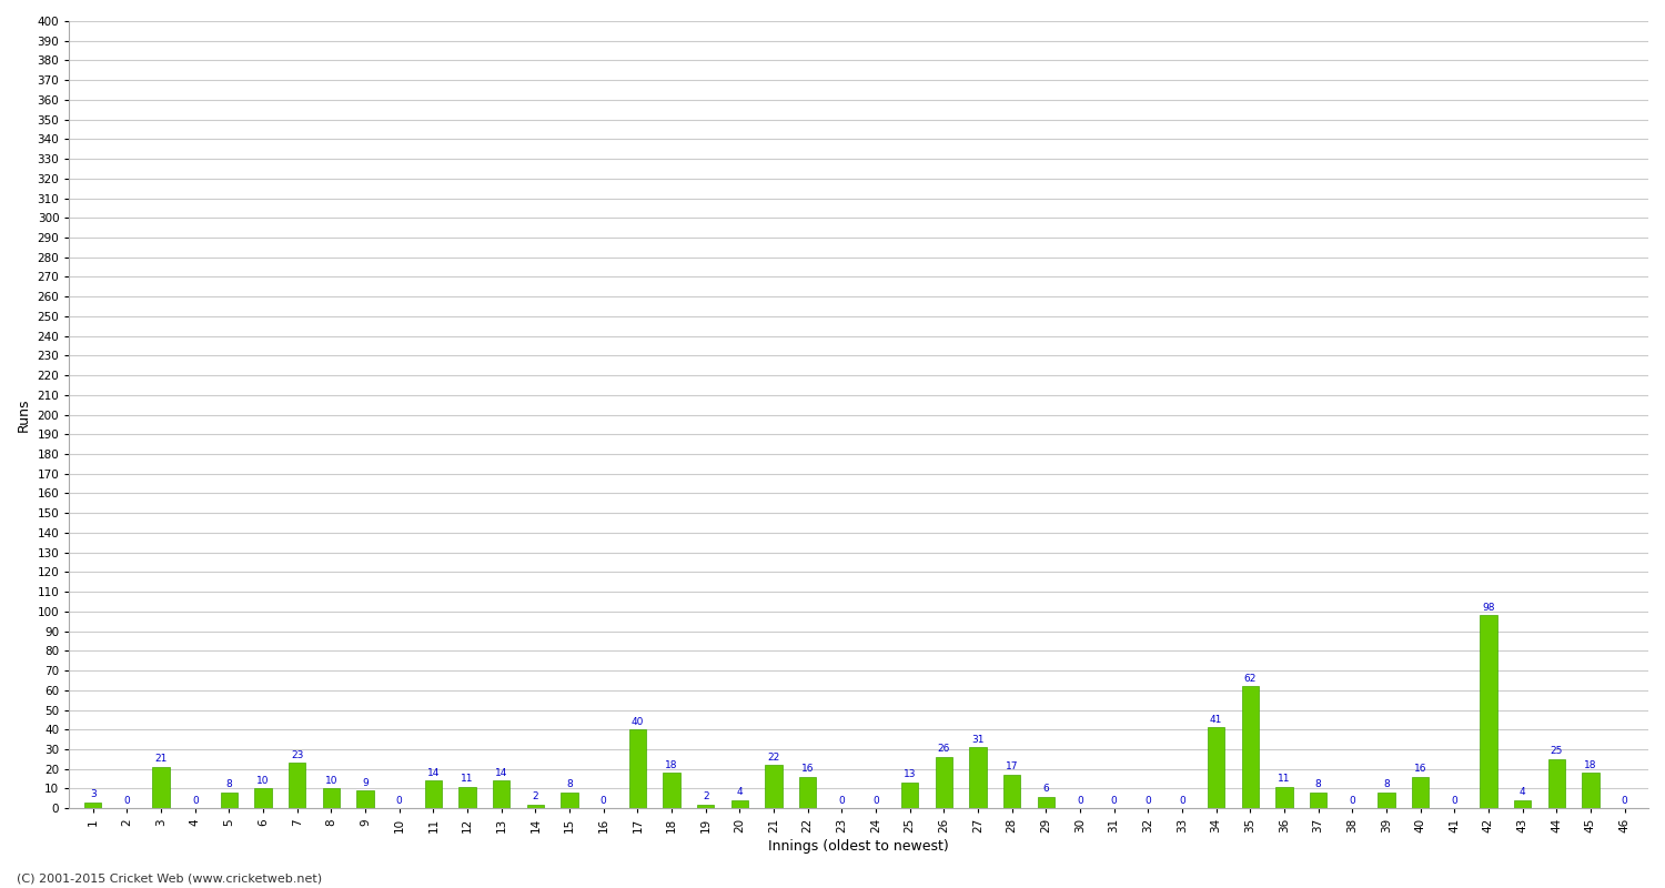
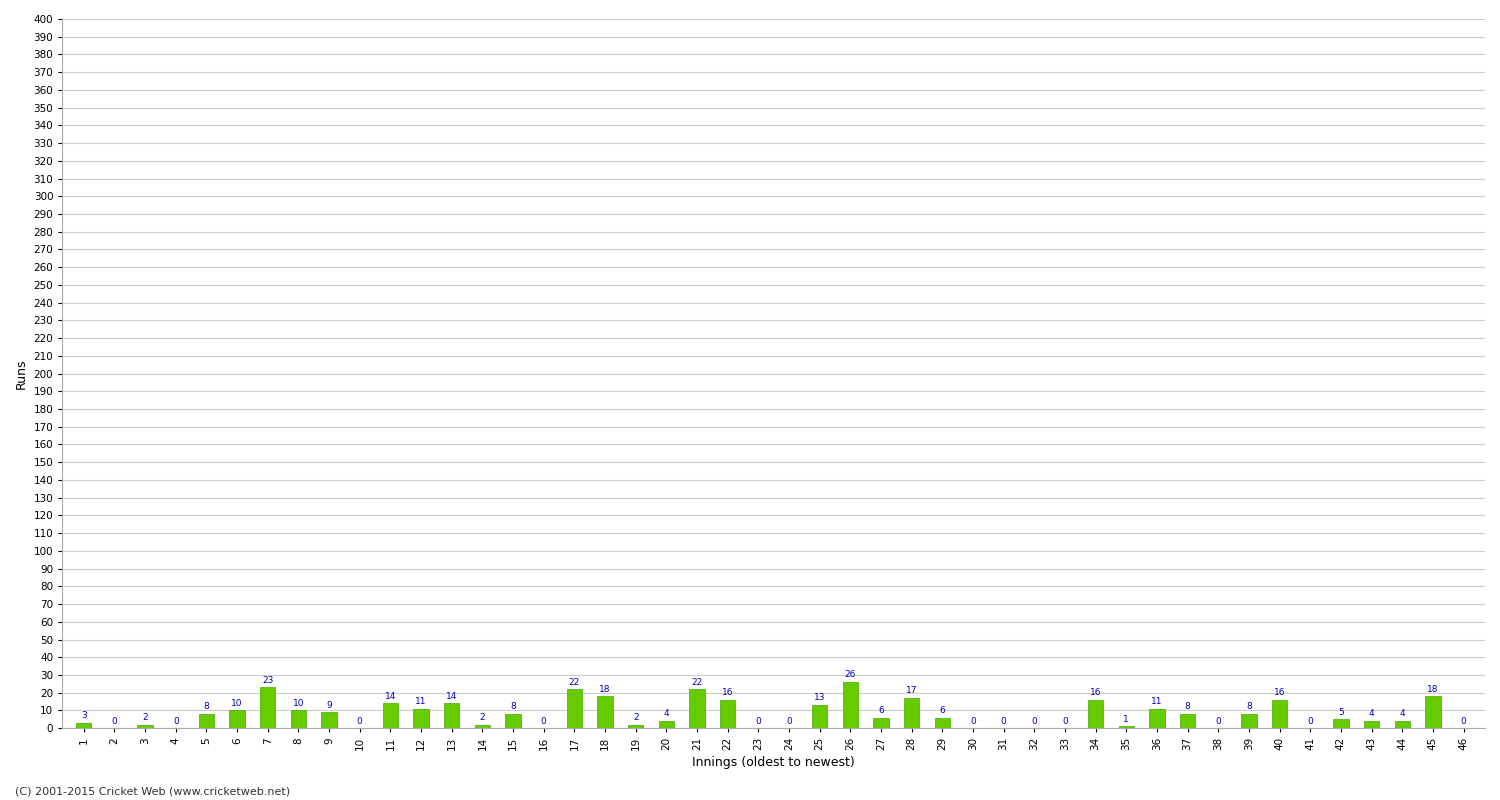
3: 21 -> 2
17: 40 -> 22
27: 31 -> 6
34: 41 -> 16
35: 62 -> 1
42: 98 -> 5
44: 25 -> 4
